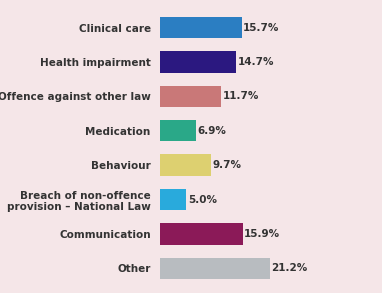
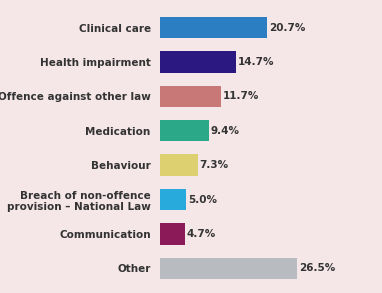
Clinical care: 15.7% -> 20.7%
Medication: 6.9% -> 9.4%
Behaviour: 9.7% -> 7.3%
Communication: 15.9% -> 4.7%
Other: 21.2% -> 26.5%
